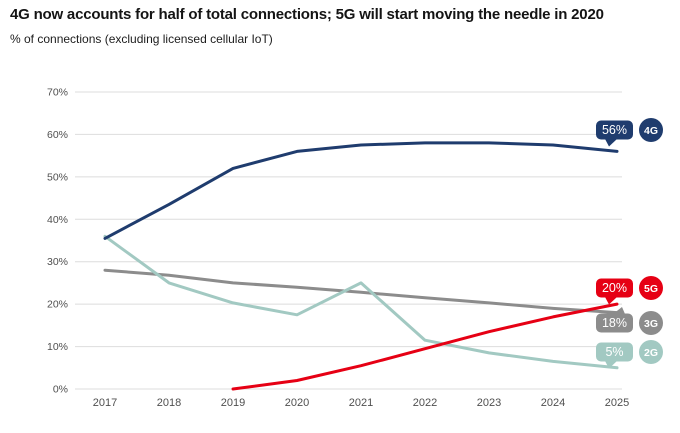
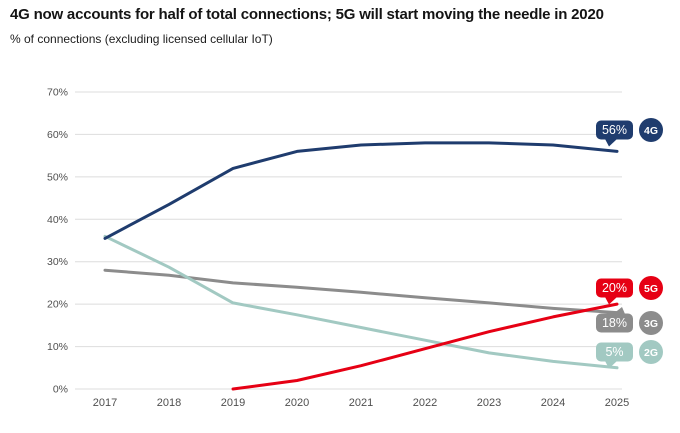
2G/2018: 25% -> 29%
2G/2021: 25% -> 14%
